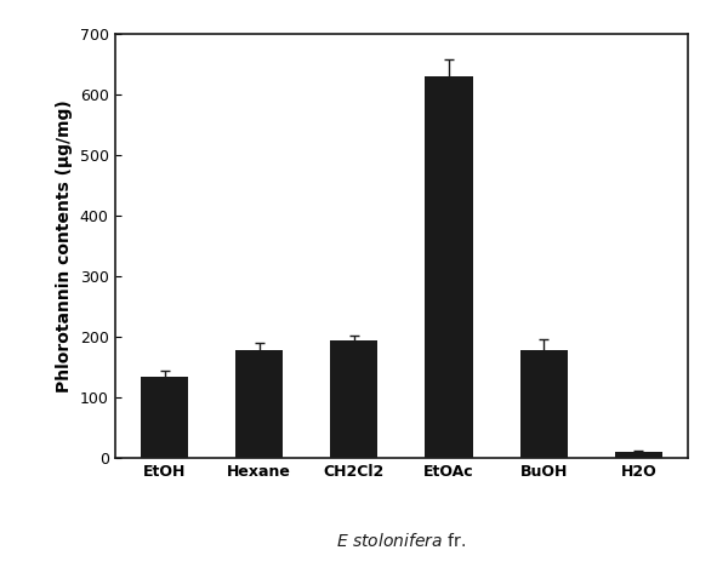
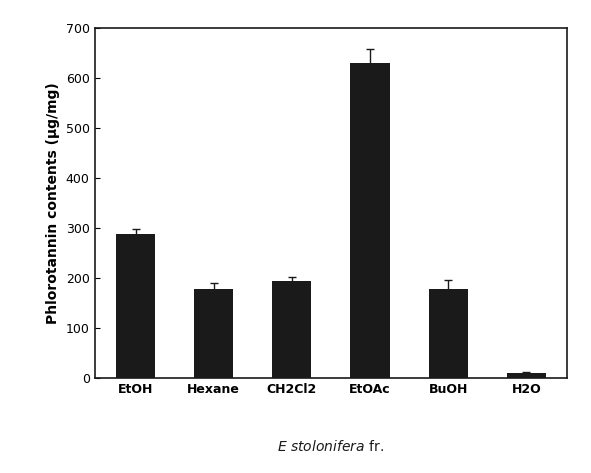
EtOH: 135 -> 288
